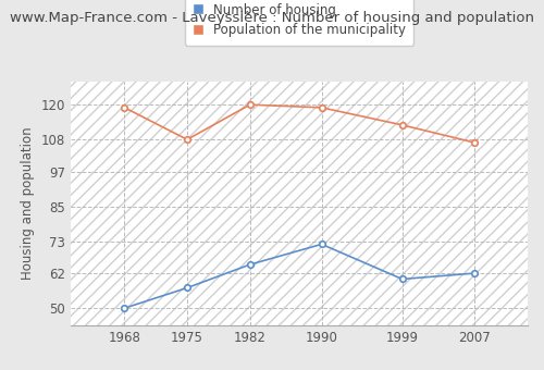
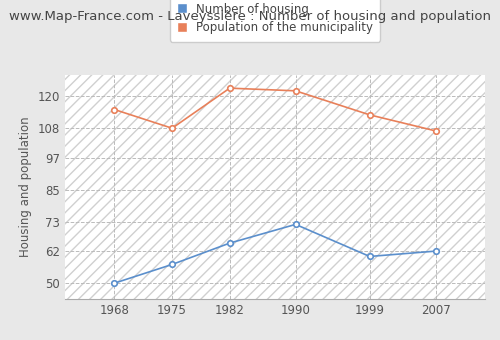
Population of the municipality/1968: 119 -> 115
Population of the municipality/1982: 120 -> 123
Population of the municipality/1990: 119 -> 122
